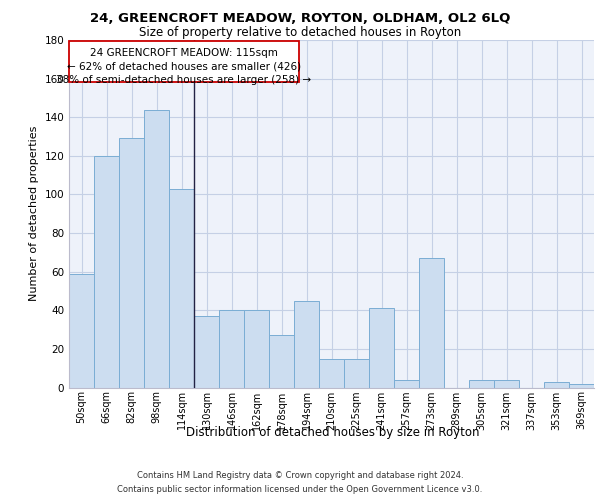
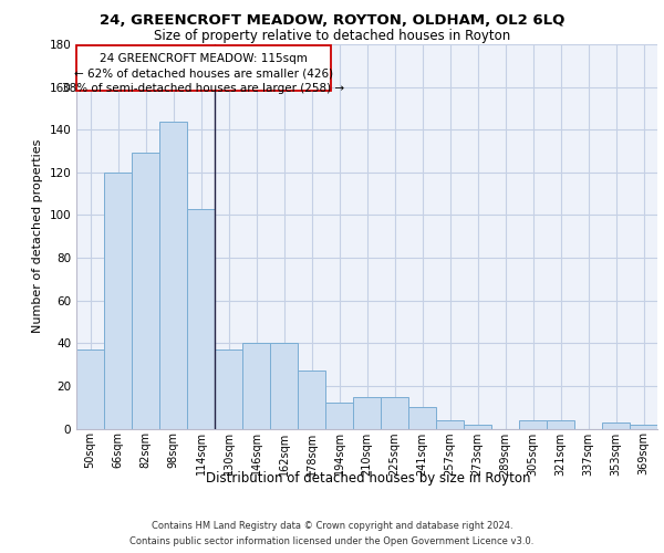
50sqm: 59 -> 37
194sqm: 45 -> 12
241sqm: 41 -> 10
273sqm: 67 -> 2
